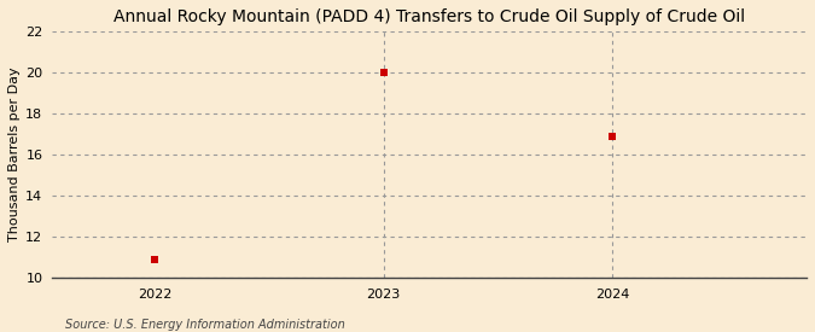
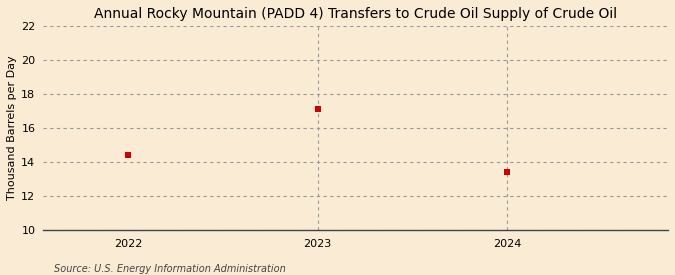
2022: 10.9 -> 14.4
2023: 20.0 -> 17.1
2024: 16.9 -> 13.4
